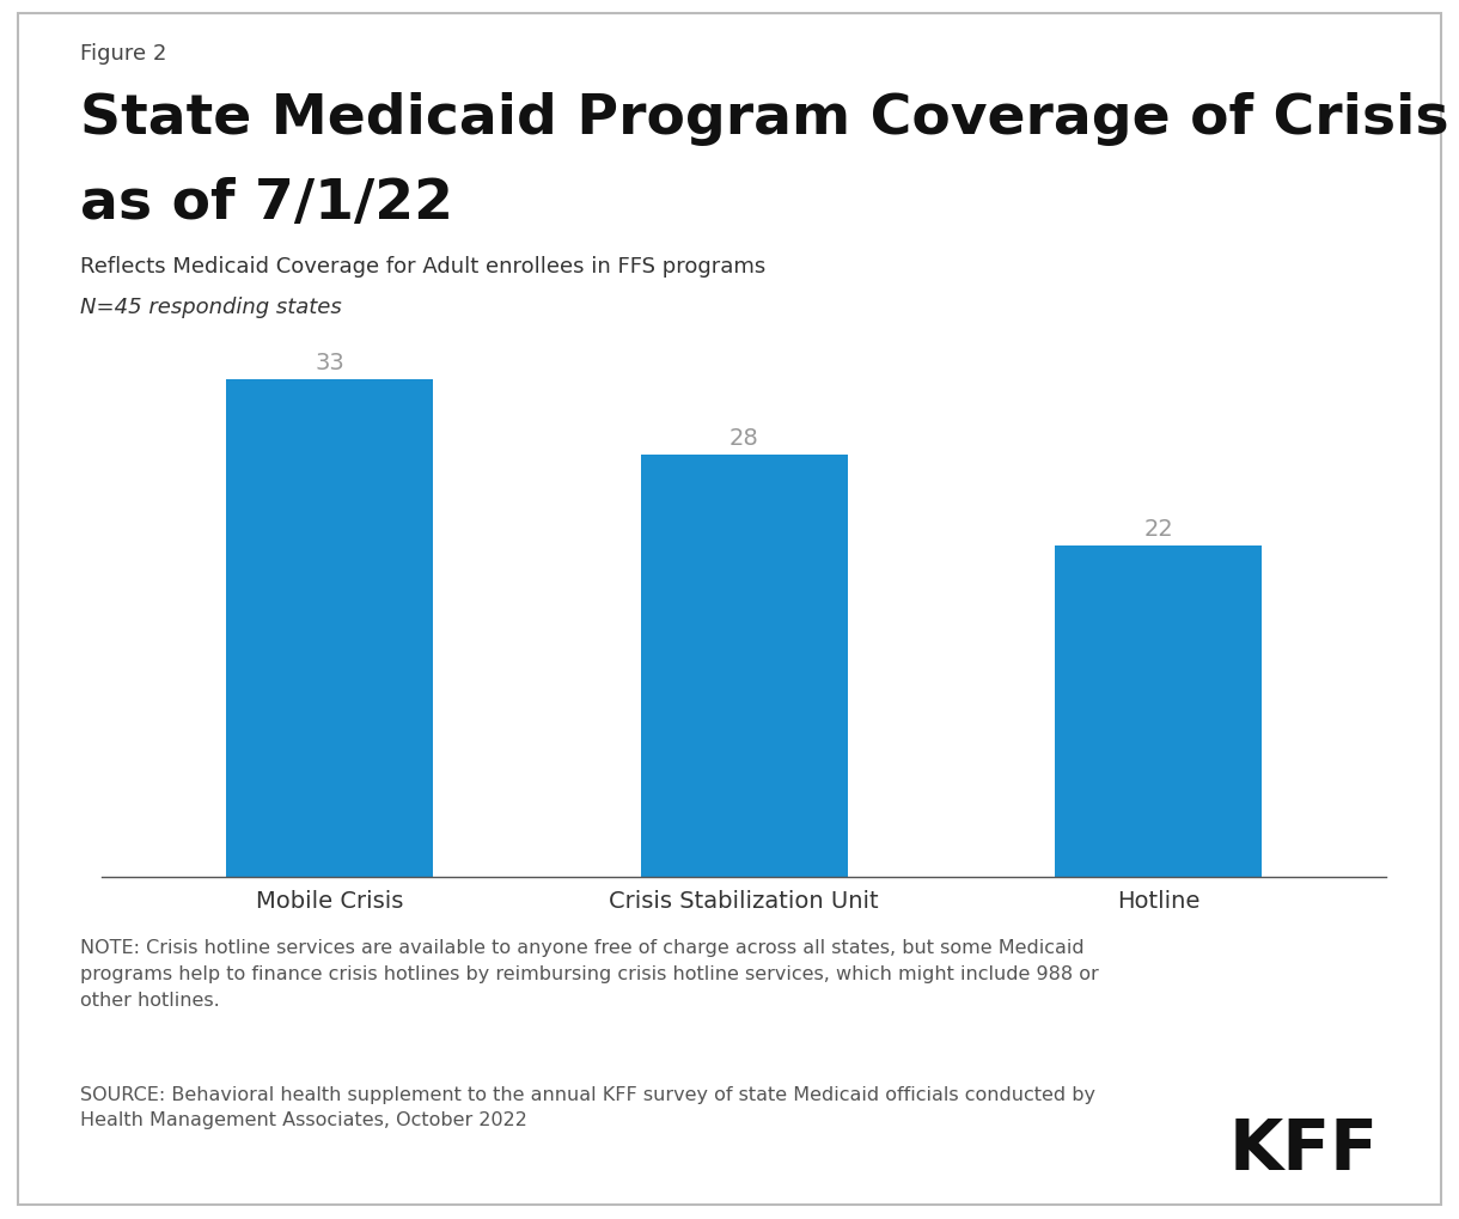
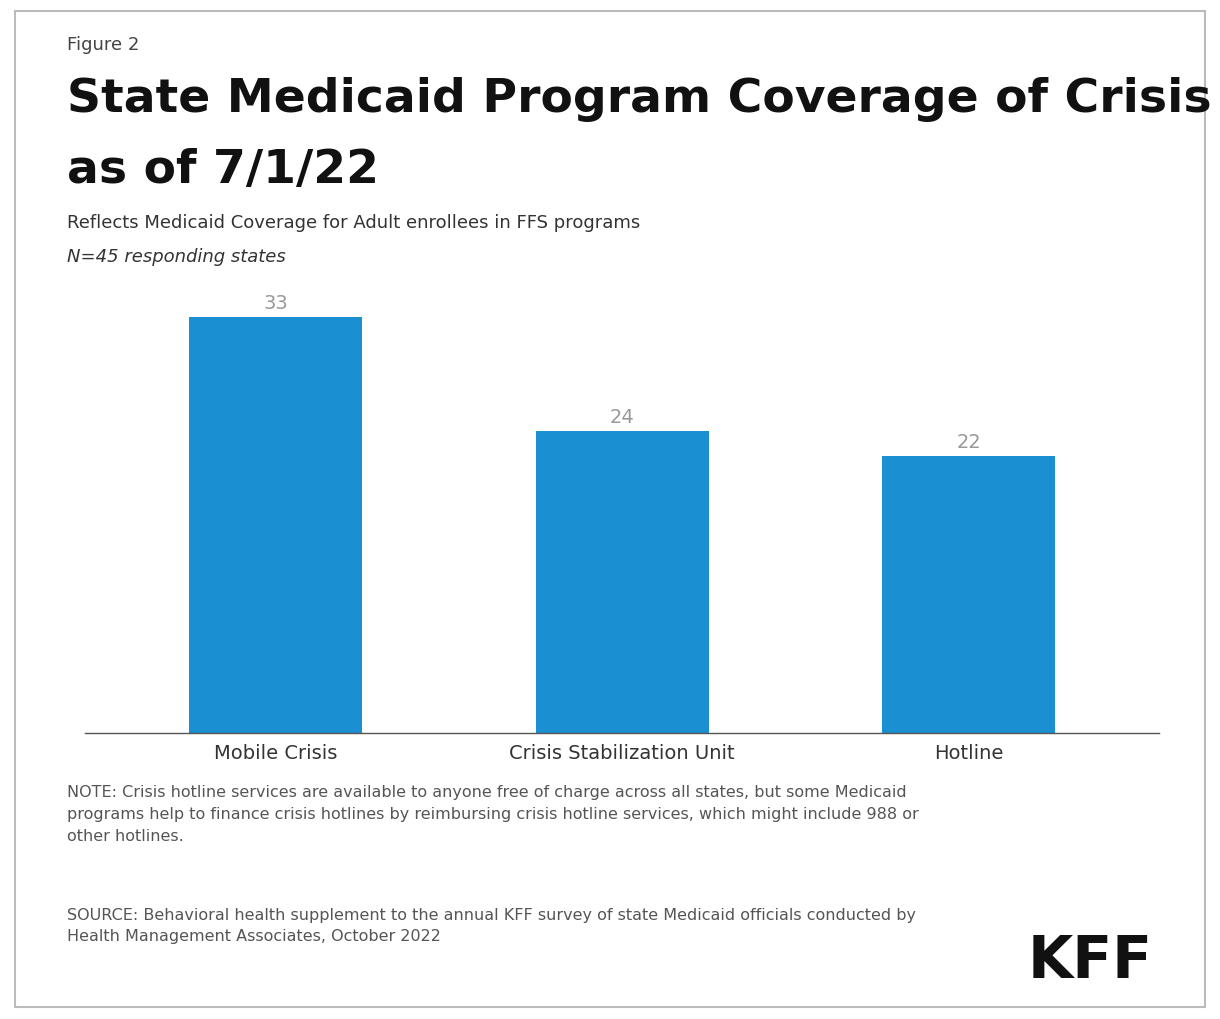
Crisis Stabilization Unit: 28 -> 24
